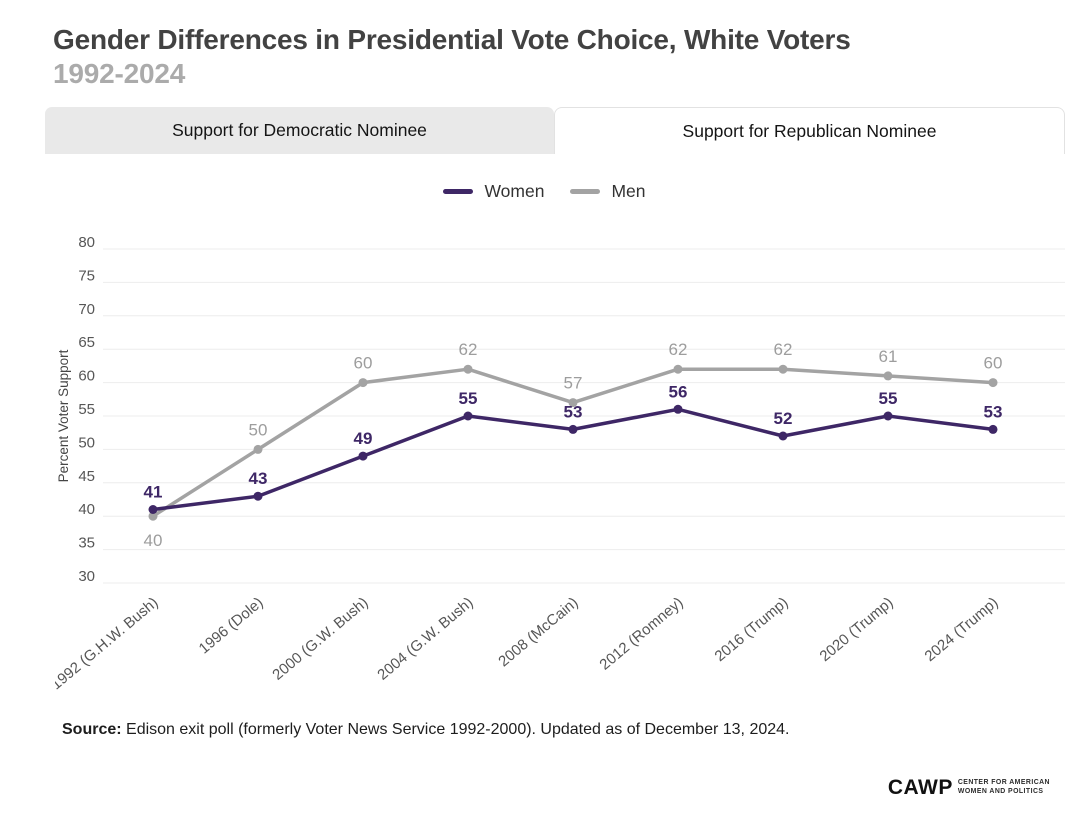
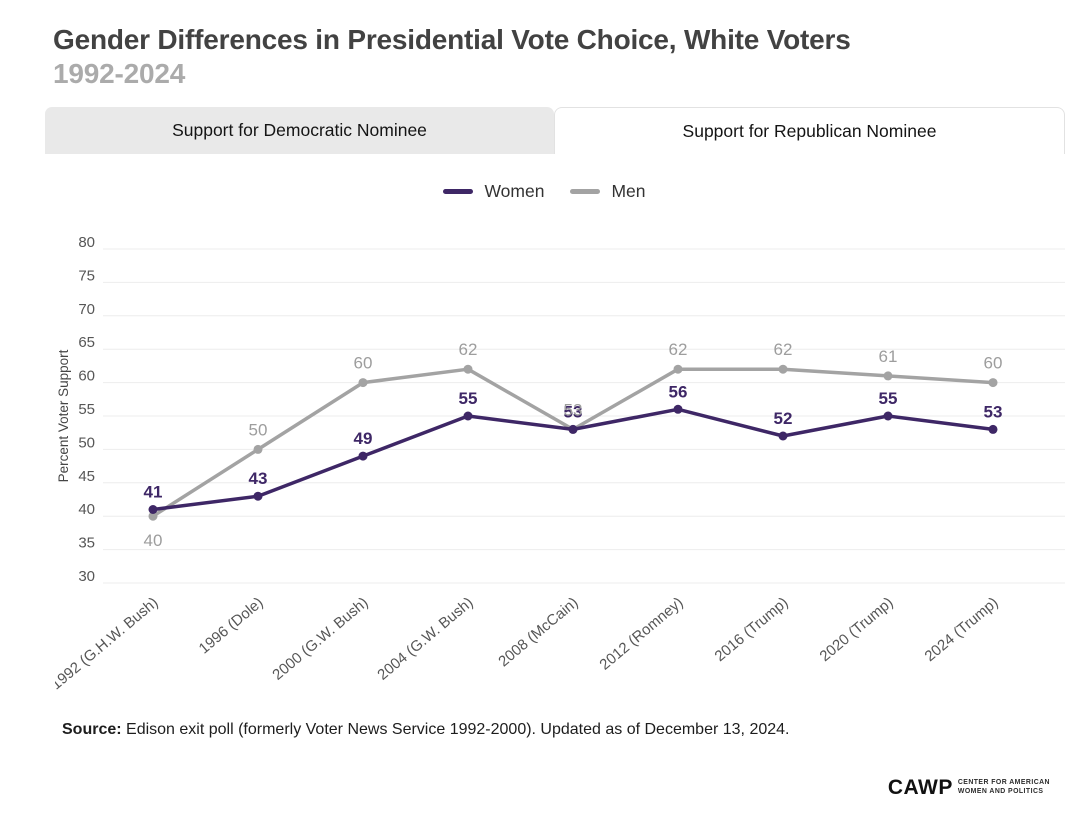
Men/2008 (McCain): 57 -> 53
